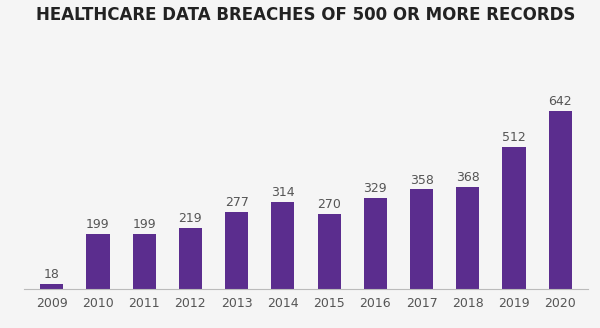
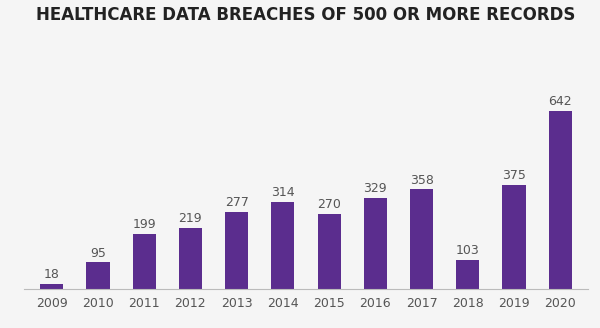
2010: 199 -> 95
2018: 368 -> 103
2019: 512 -> 375
